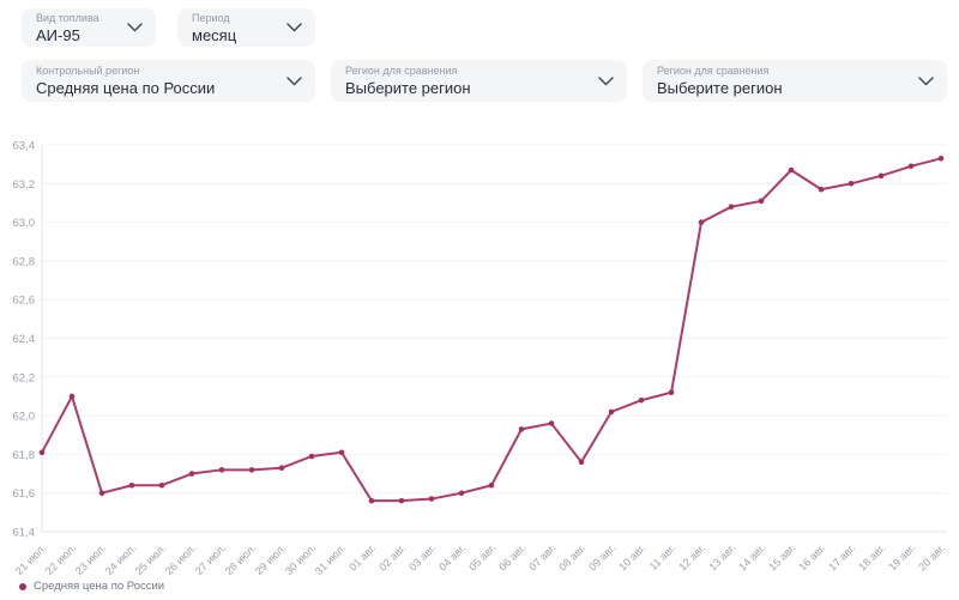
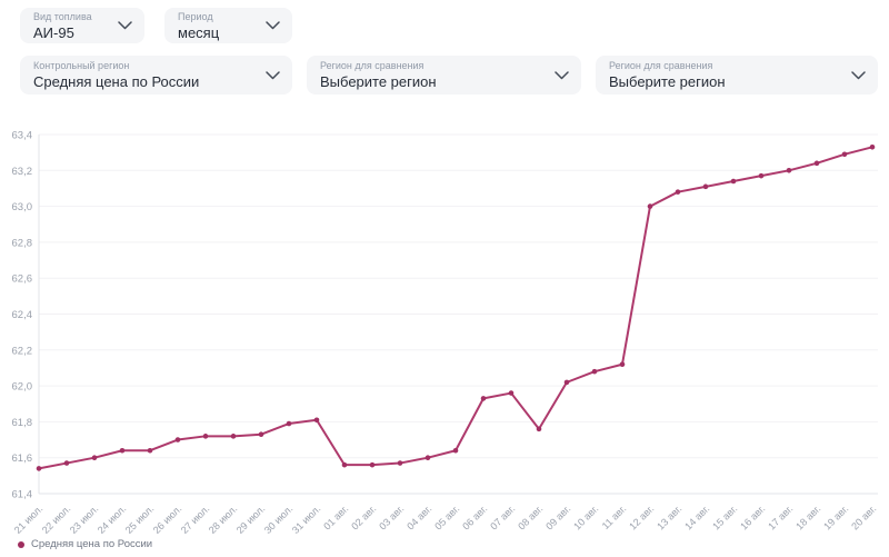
21 июл.: 61,81 -> 61,54
22 июл.: 62,10 -> 61,57
15 авг.: 63,27 -> 63,14
